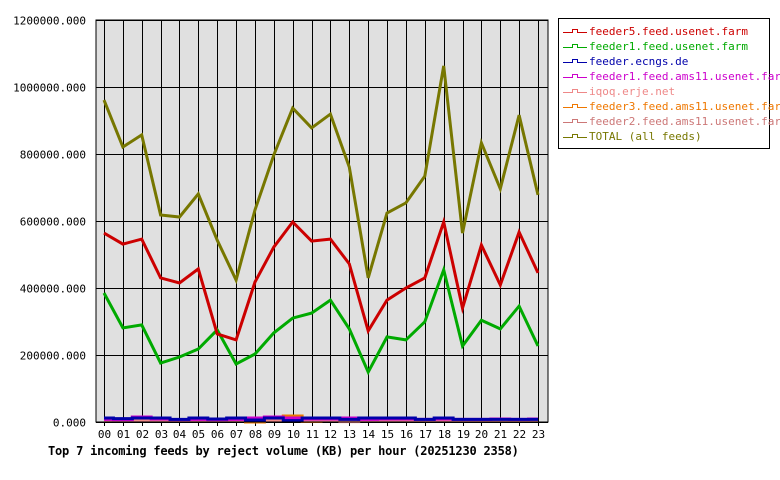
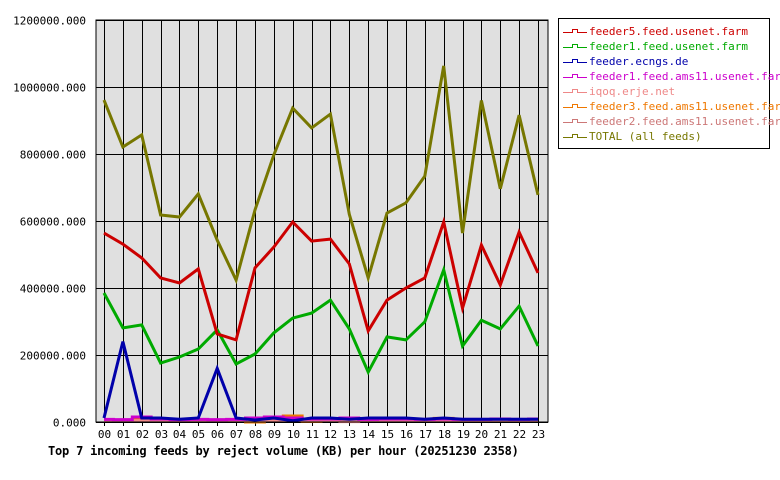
feeder.ecngs.de/01: 10000 -> 240000
feeder5.feed.usenet.farm/02: 550000 -> 490000
feeder.ecngs.de/06: 10000 -> 160000
feeder5.feed.usenet.farm/08: 420000 -> 460000
TOTAL (all feeds)/13: 760000 -> 620000
TOTAL (all feeds)/20: 830000 -> 960000
